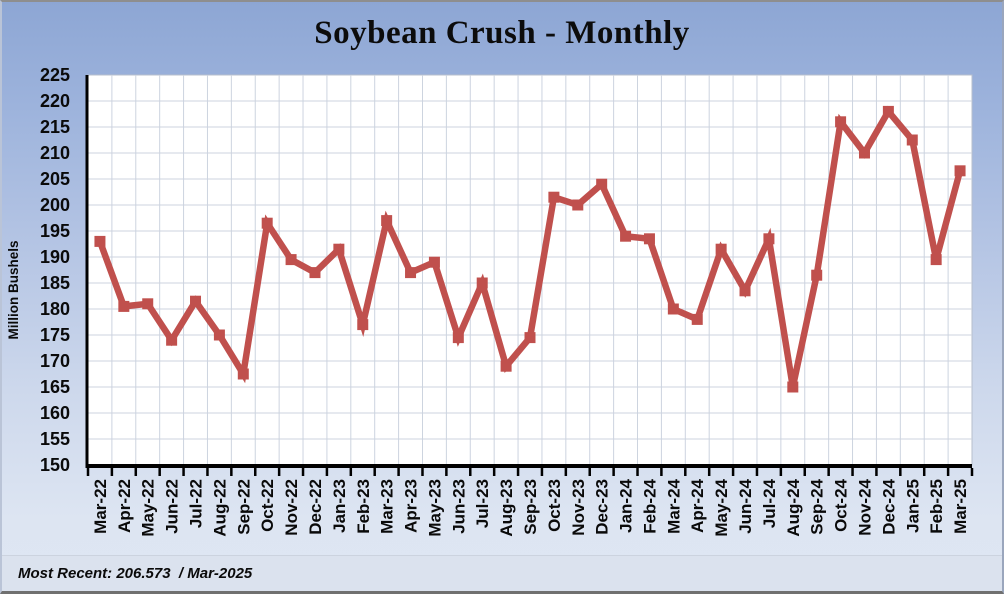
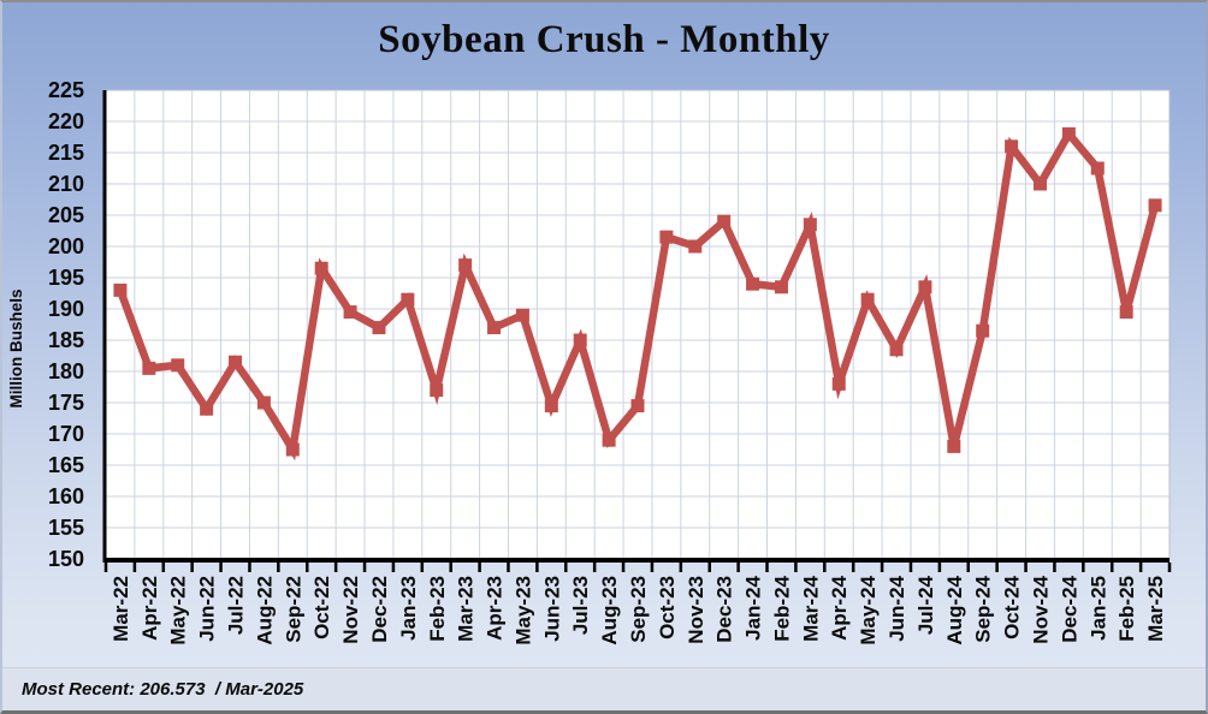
Mar-24: 180 -> 204
Aug-24: 165 -> 168
